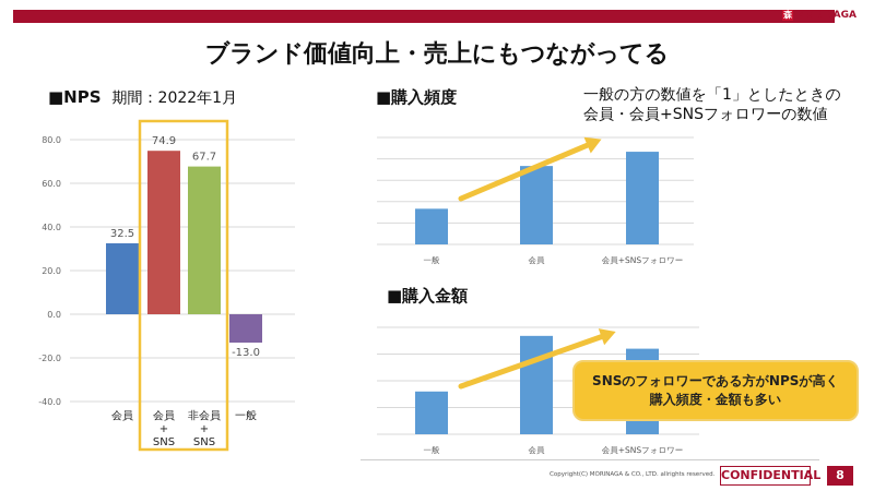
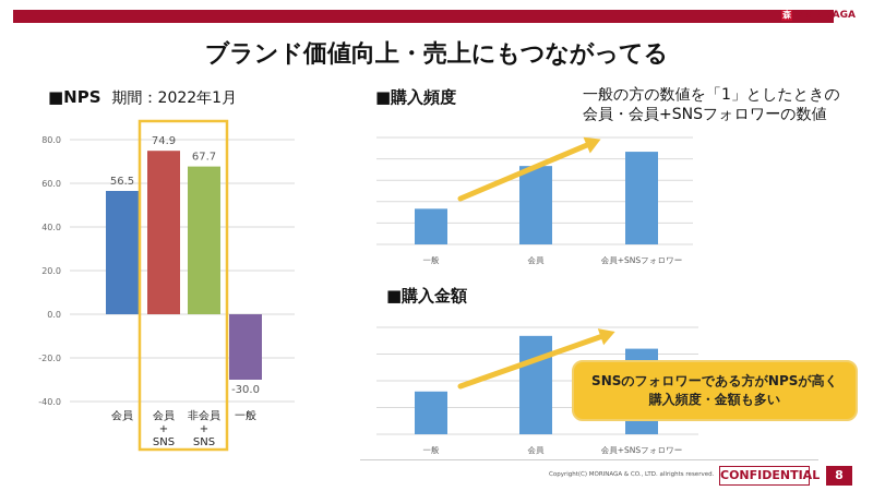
■NPS/会員: 32.5 -> 56.5
■NPS/一般: -13.0 -> -30.0
